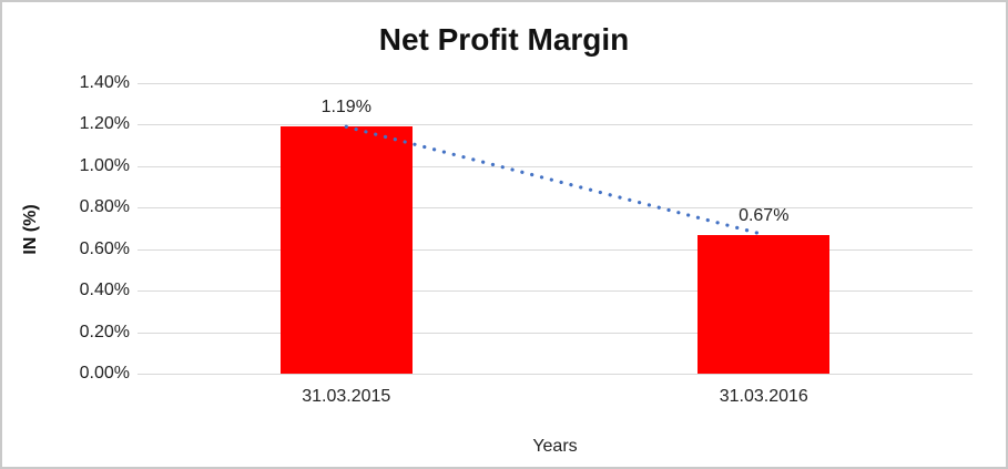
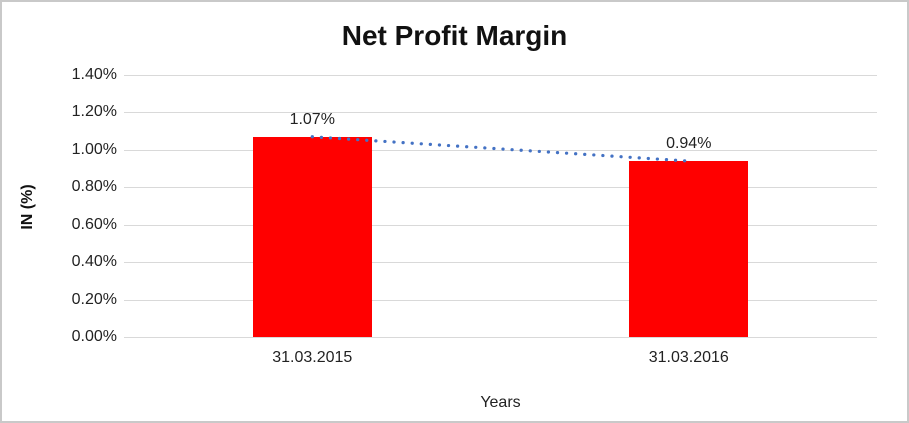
31.03.2015: 1.19% -> 1.07%
31.03.2016: 0.67% -> 0.94%
